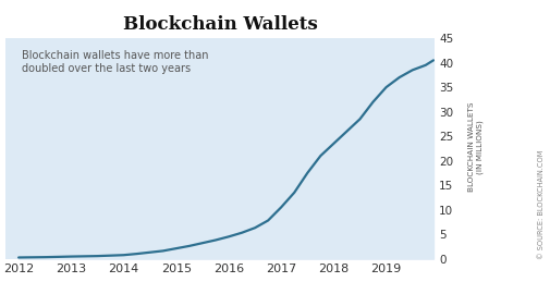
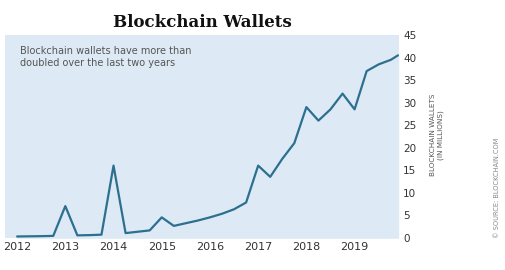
2013: 0.5 -> 7.0
2014: 0.8 -> 16.0
2015: 2.1 -> 4.5
2017: 10.5 -> 16.0
2018: 23.5 -> 29.0
2019: 35.0 -> 28.5
